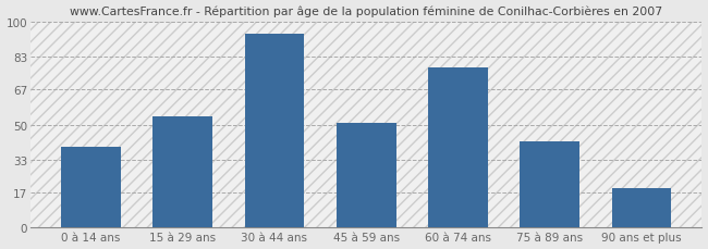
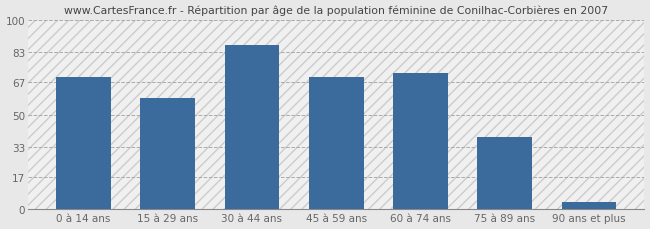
0 à 14 ans: 39 -> 70
15 à 29 ans: 54 -> 59
30 à 44 ans: 94 -> 87
45 à 59 ans: 51 -> 70
60 à 74 ans: 78 -> 72
75 à 89 ans: 42 -> 38
90 ans et plus: 19 -> 4
